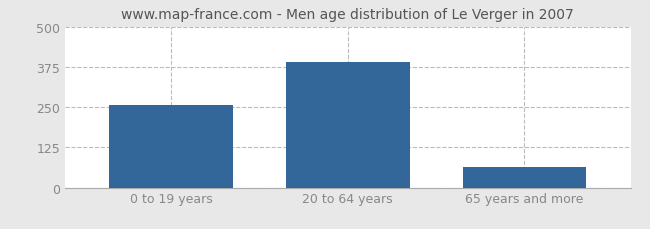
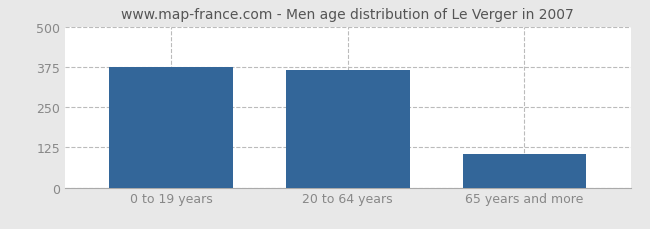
0 to 19 years: 255 -> 375
20 to 64 years: 390 -> 365
65 years and more: 65 -> 105
